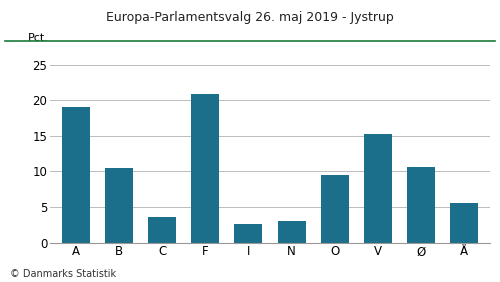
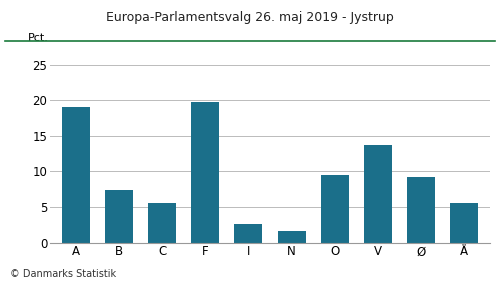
B: 10.5 -> 7.4
C: 3.6 -> 5.6
F: 20.9 -> 19.8
N: 3.1 -> 1.6
V: 15.3 -> 13.8
Ø: 10.7 -> 9.2
